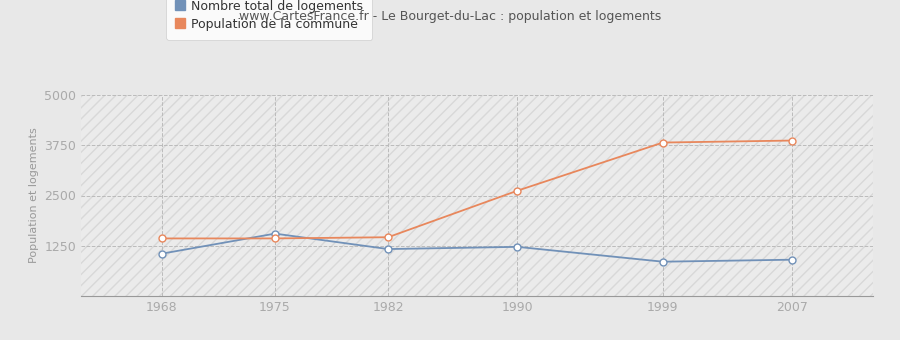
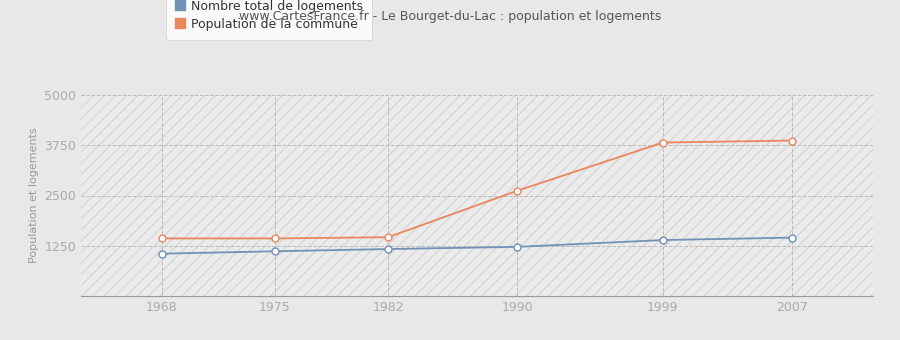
Nombre total de logements/1975: 1550 -> 1110
Nombre total de logements/1999: 850 -> 1390
Nombre total de logements/2007: 900 -> 1450
